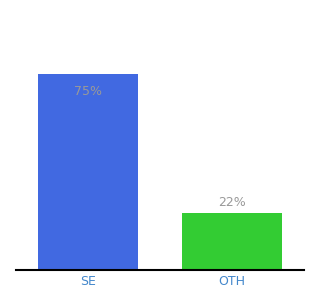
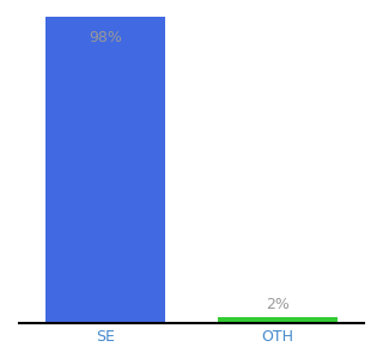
SE: 75% -> 98%
OTH: 22% -> 2%
